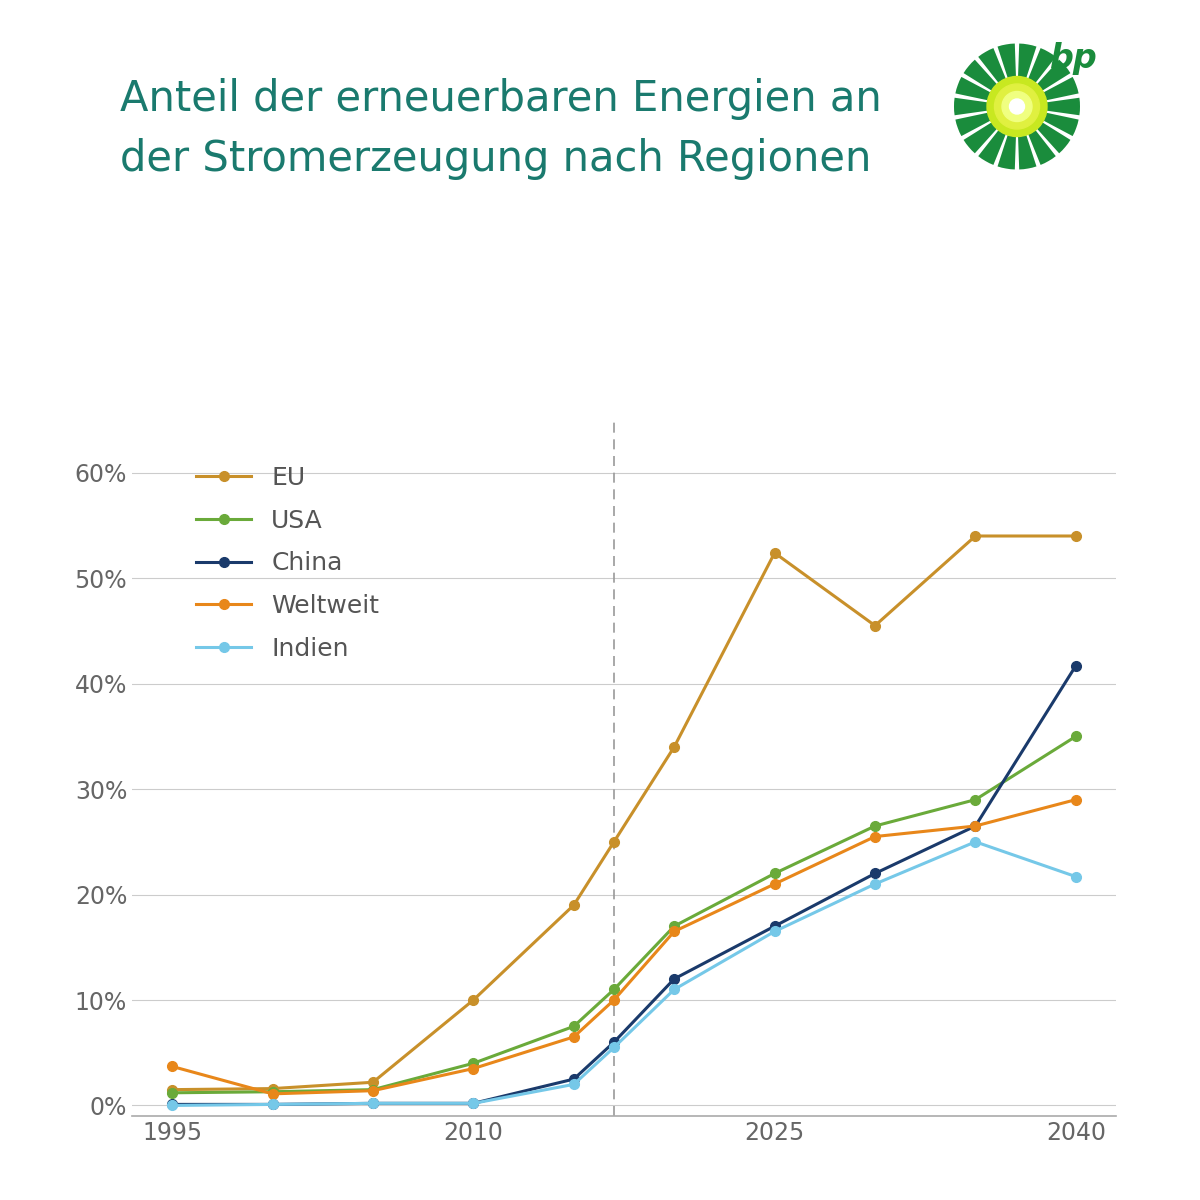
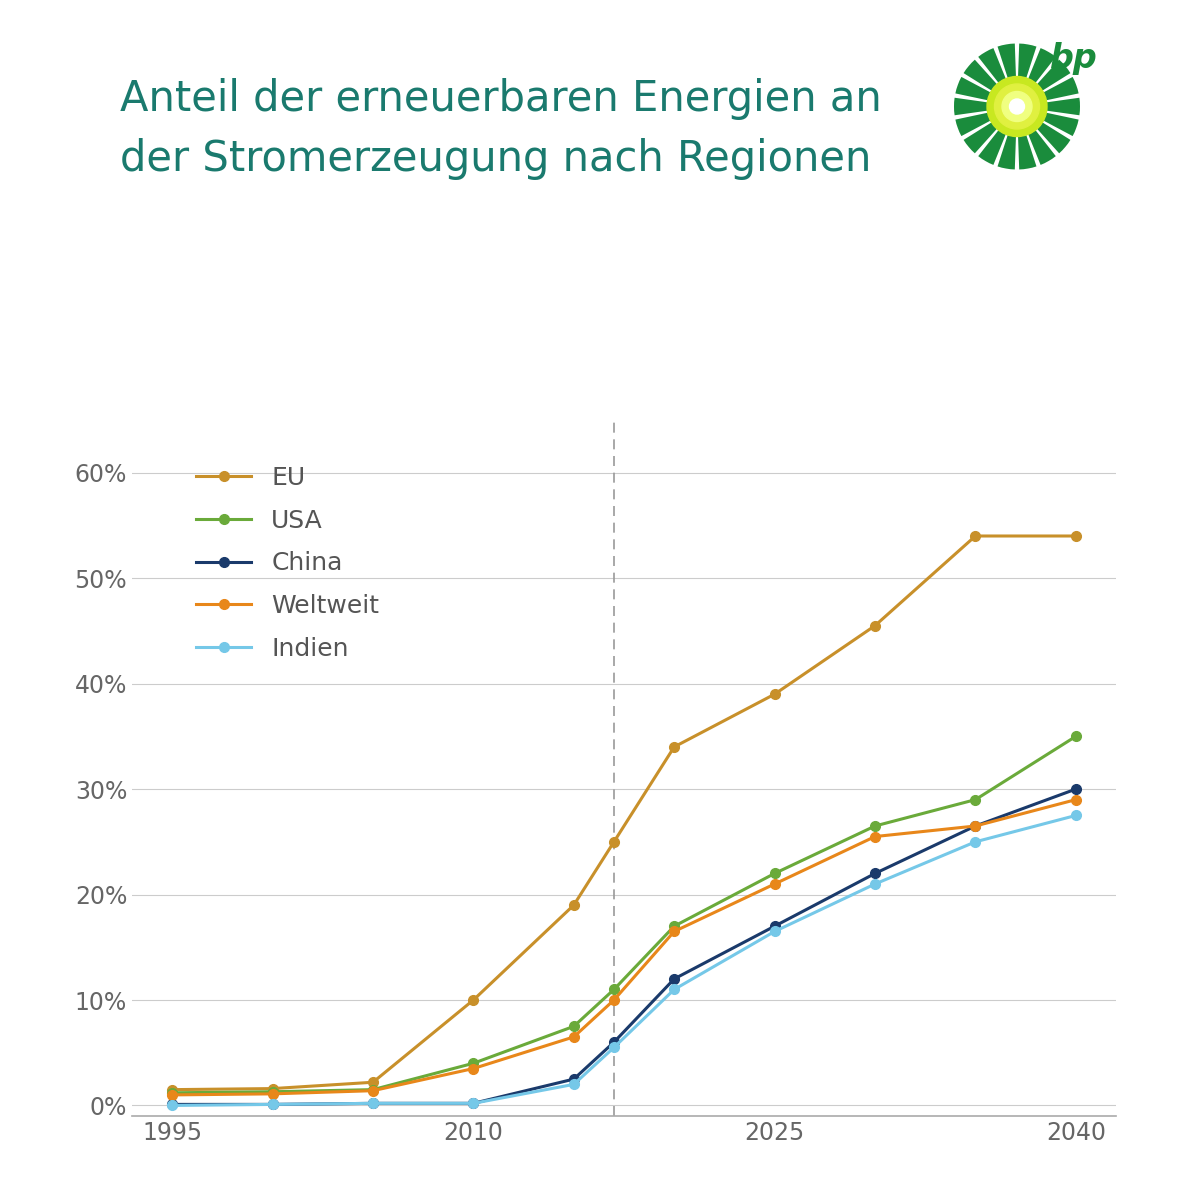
Weltweit/1995: 3.7% -> 1.0%
EU/2025: 52.4% -> 39.0%
China/2040: 41.7% -> 30.0%
Indien/2040: 21.7% -> 27.5%
